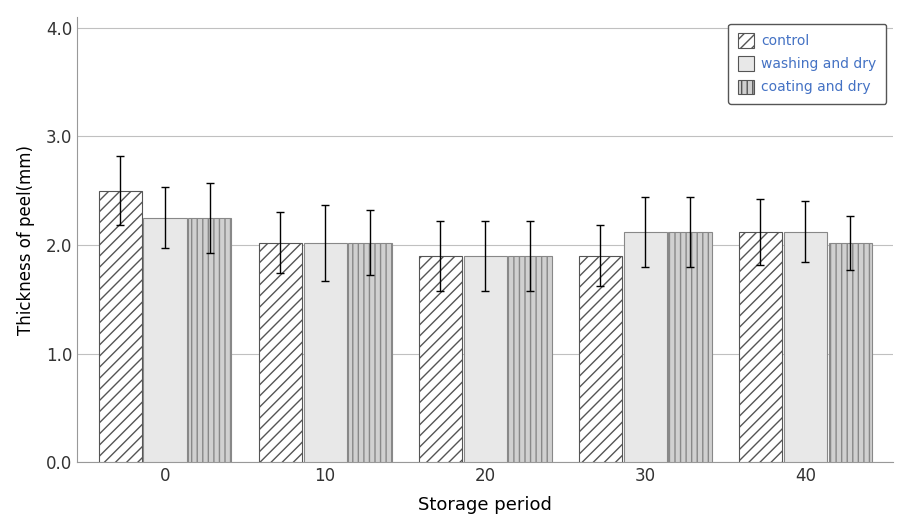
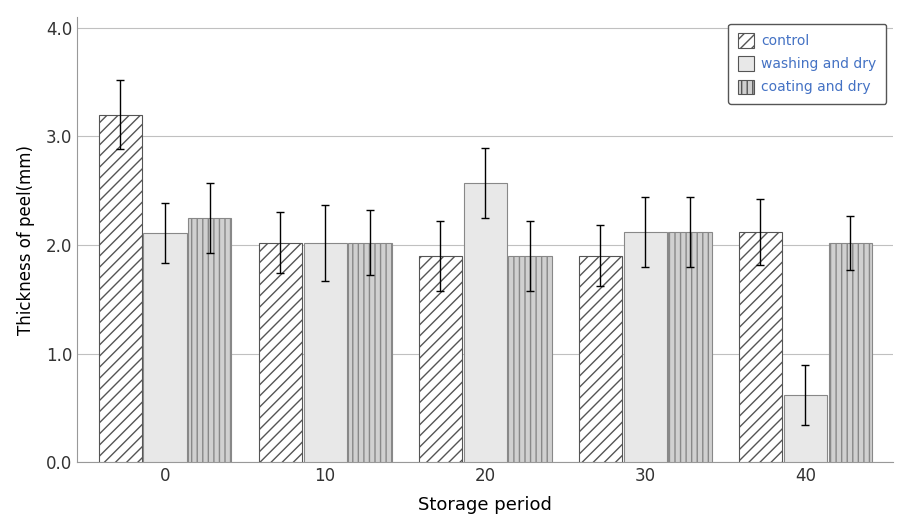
control/0: 2.50 -> 3.20
washing and dry/0: 2.25 -> 2.11
washing and dry/20: 1.90 -> 2.57
washing and dry/40: 2.12 -> 0.62
